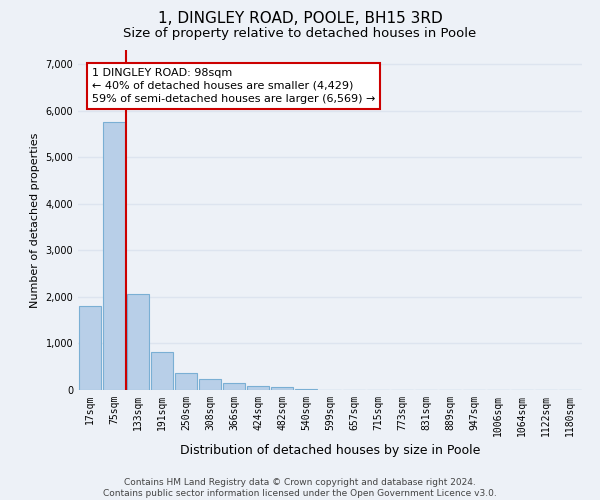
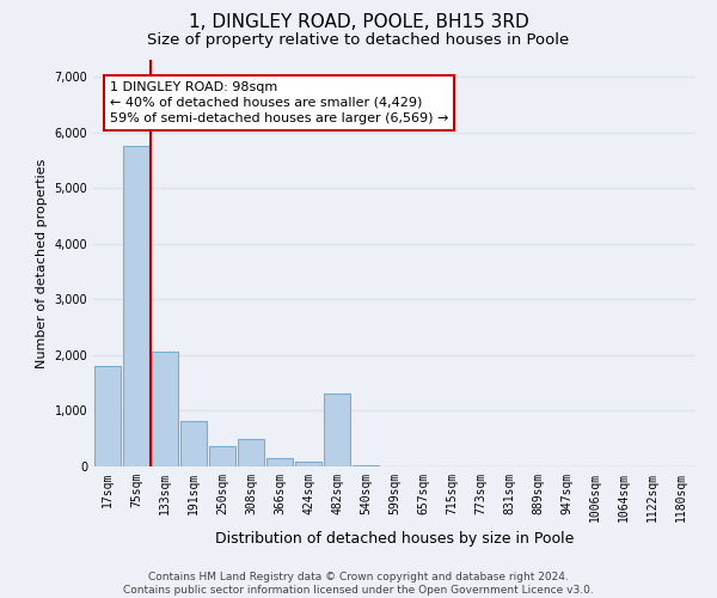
308sqm: 240 -> 500
482sqm: 80 -> 1,300
